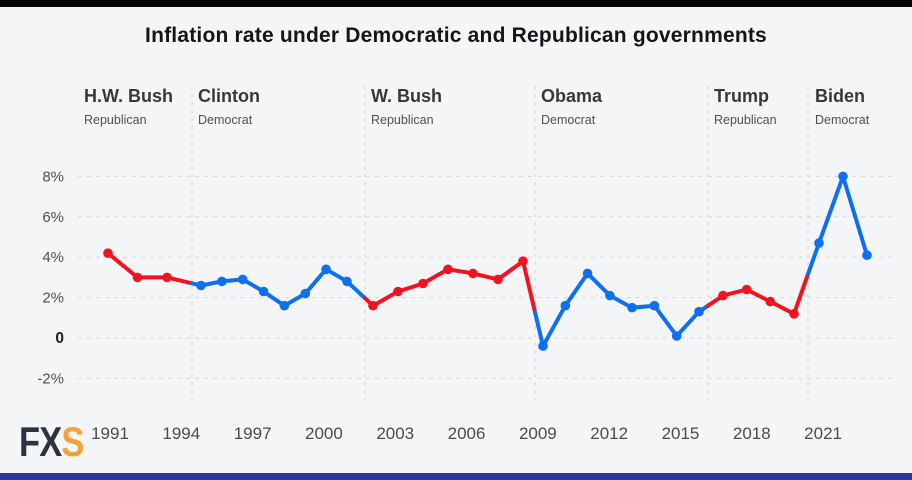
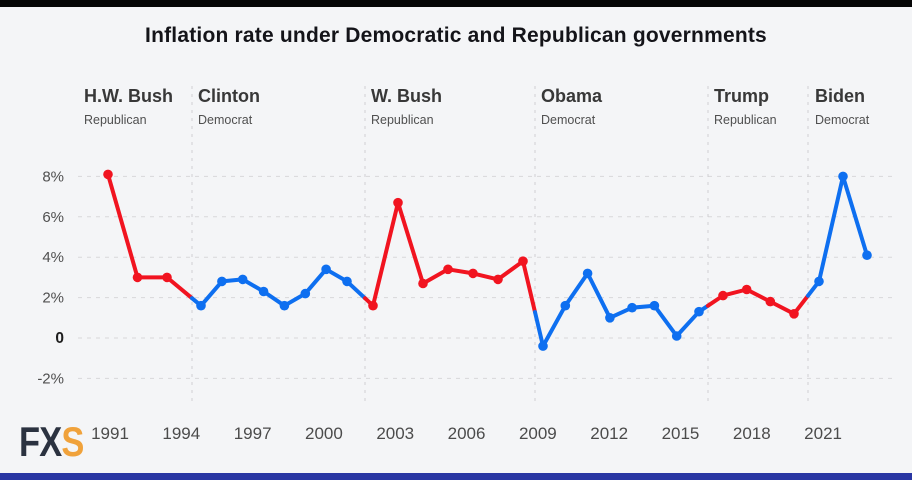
1991: 4.2% -> 8.1%
1994: 2.6% -> 1.6%
2003: 2.3% -> 6.7%
2012: 2.1% -> 1.0%
2021: 4.7% -> 2.8%
